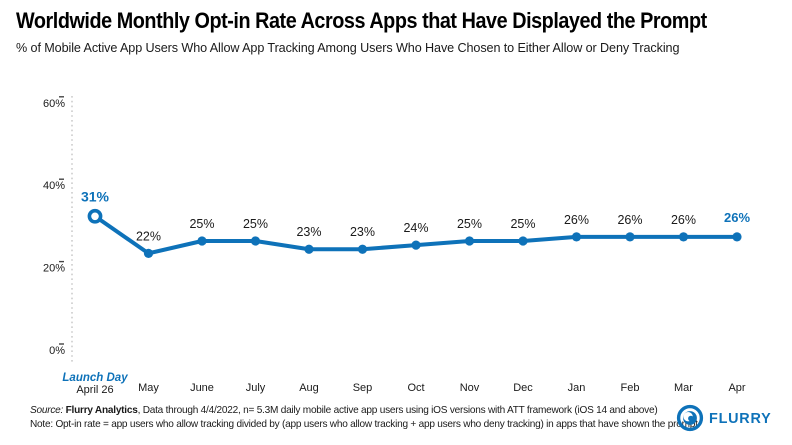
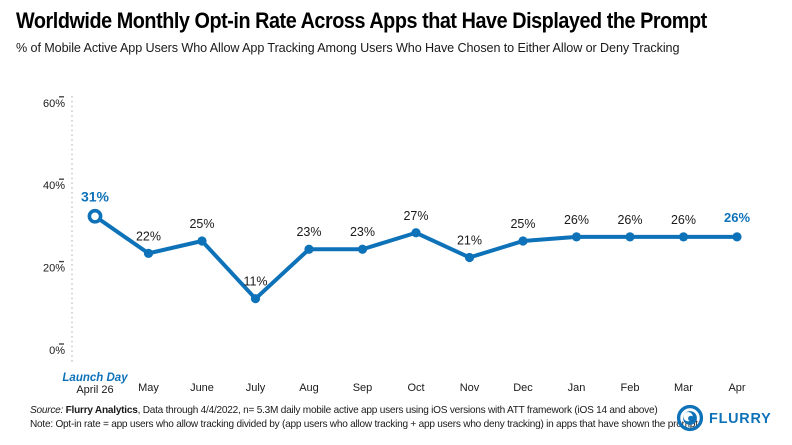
July: 25% -> 11%
Oct: 24% -> 27%
Nov: 25% -> 21%
